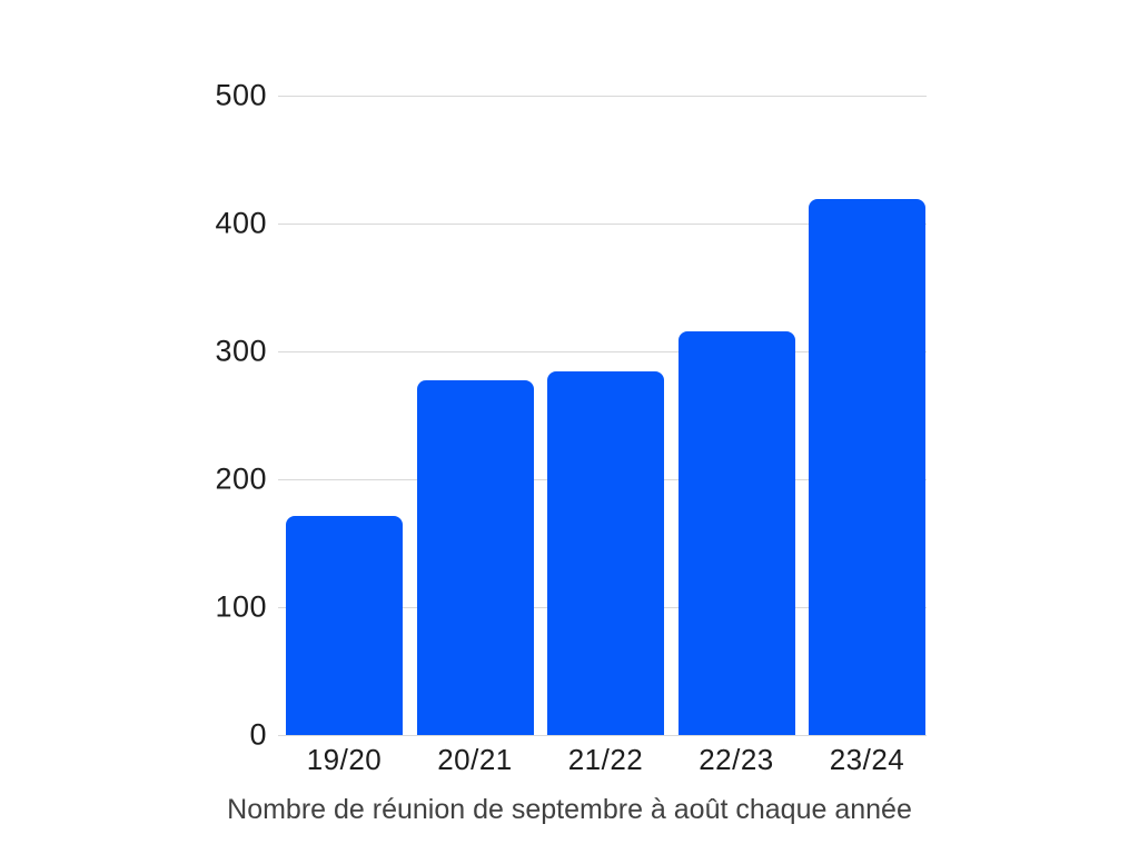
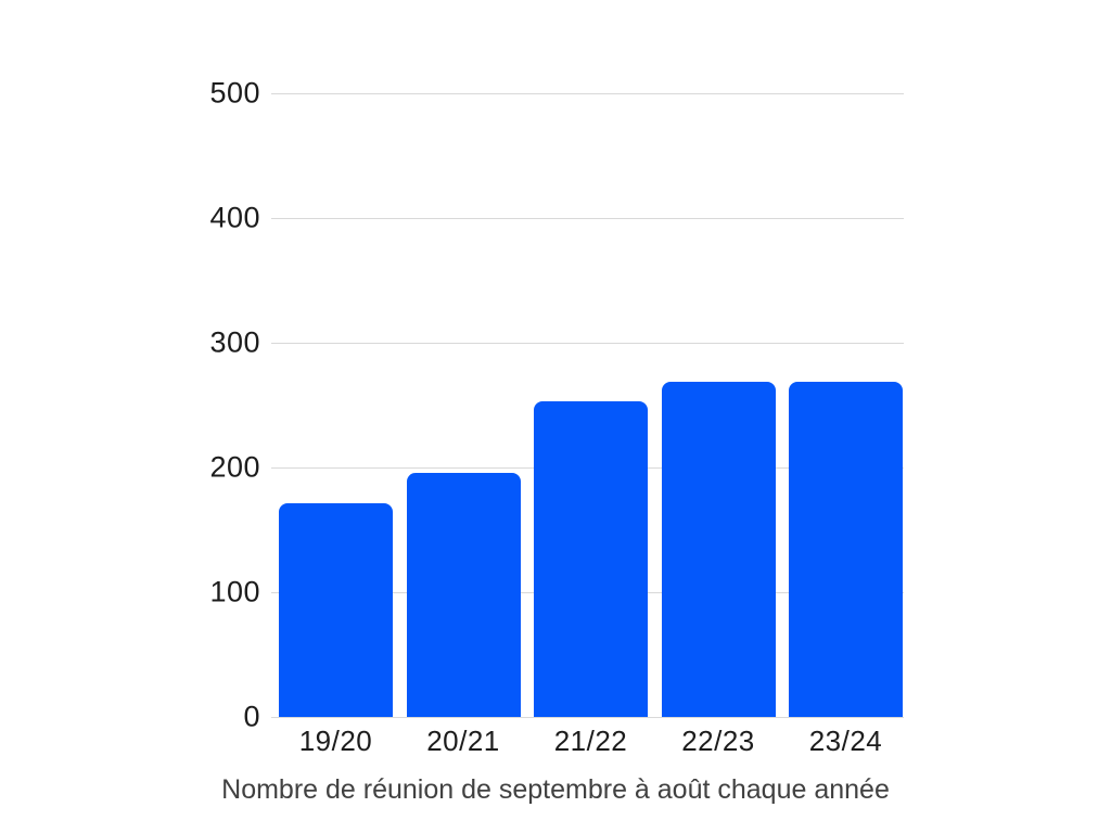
20/21: 277 -> 196
21/22: 284 -> 253
22/23: 316 -> 269
23/24: 419 -> 269
